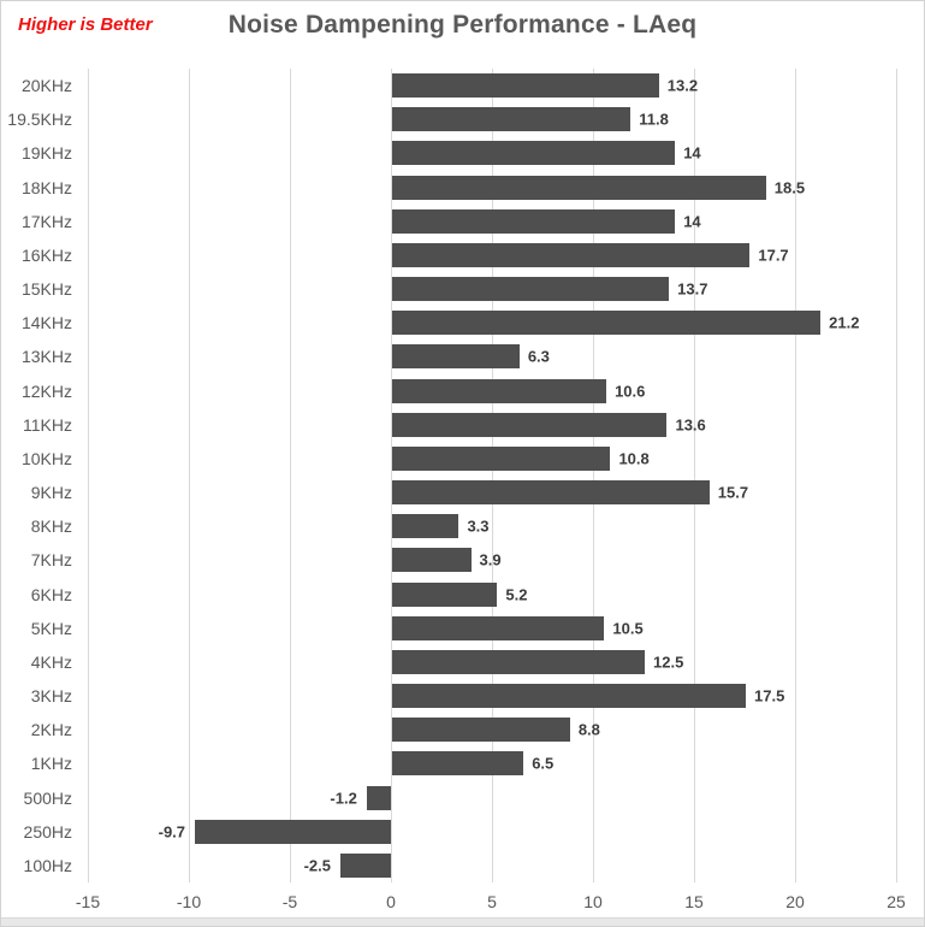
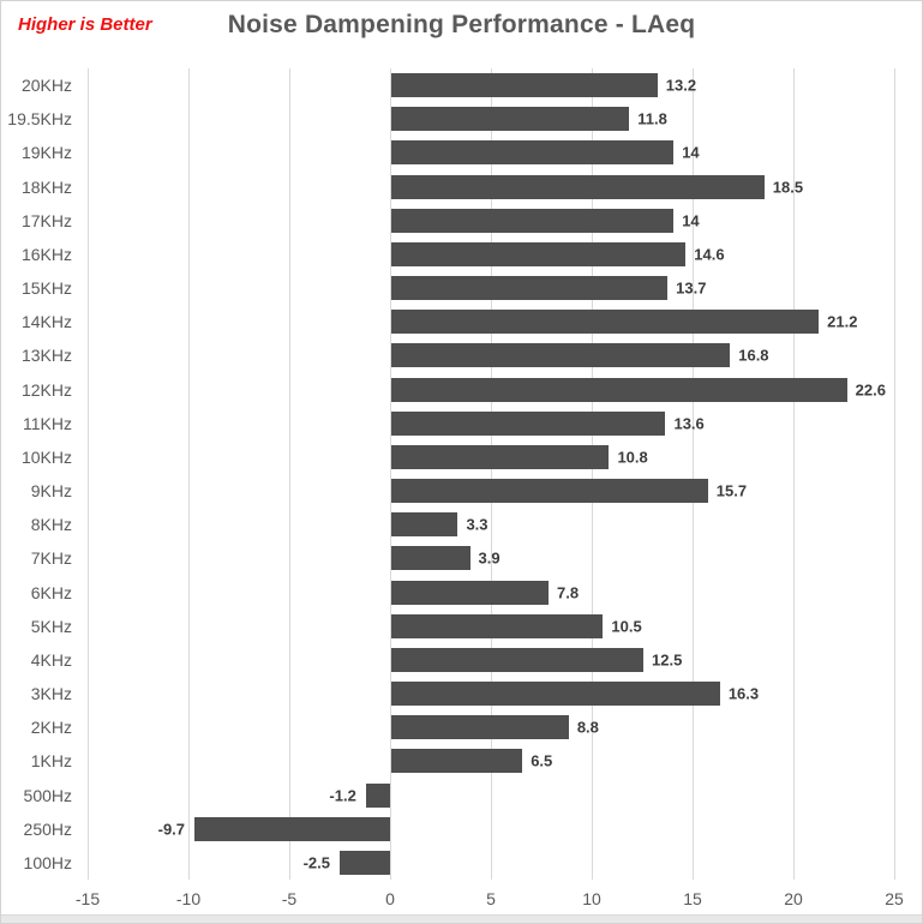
16KHz: 17.7 -> 14.6
13KHz: 6.3 -> 16.8
12KHz: 10.6 -> 22.6
6KHz: 5.2 -> 7.8
3KHz: 17.5 -> 16.3
